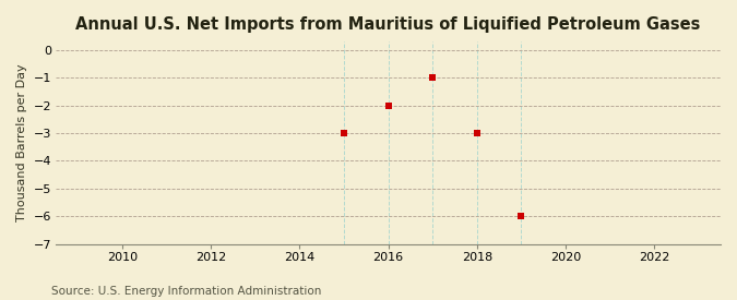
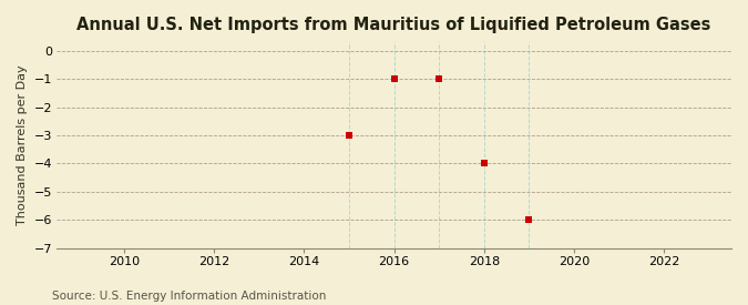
2016: -2 -> -1
2018: -3 -> -4
